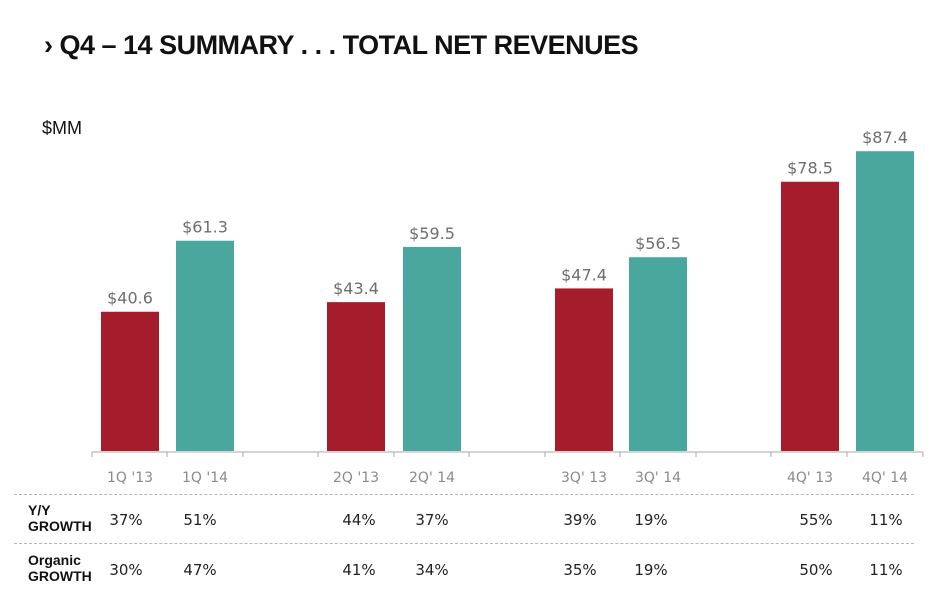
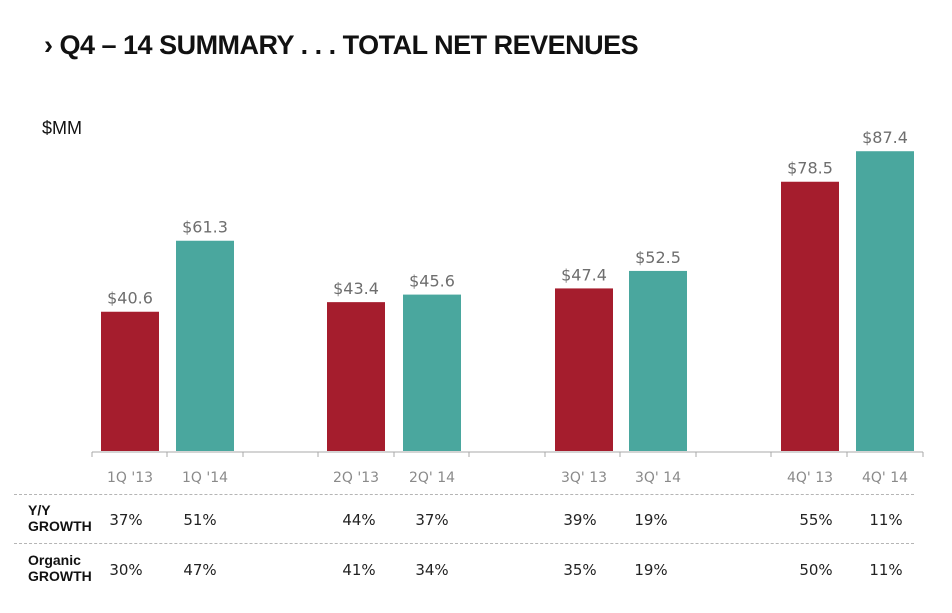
2Q' 14: $59.5 -> $45.6
3Q' 14: $56.5 -> $52.5
